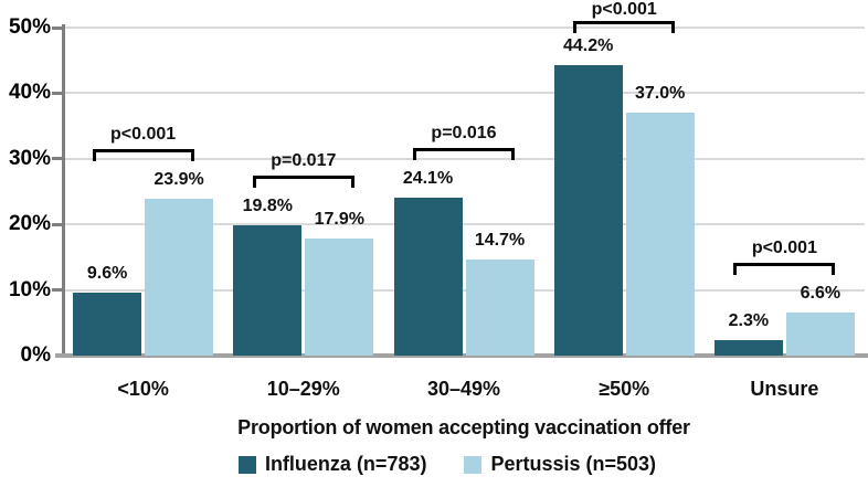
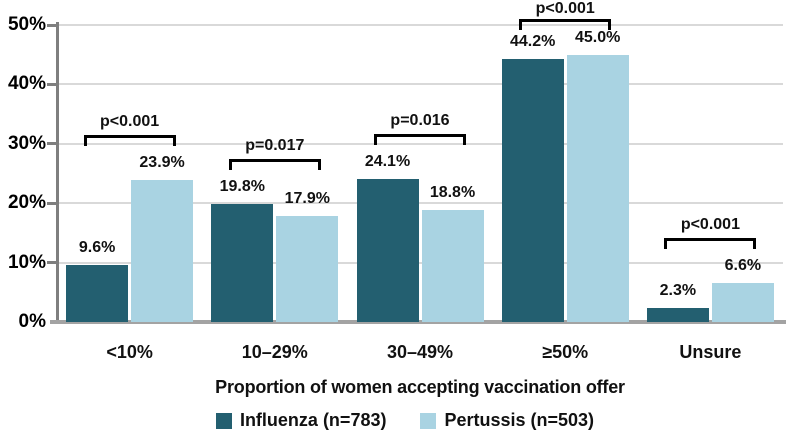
Pertussis (n=503)/30–49%: 14.7% -> 18.8%
Pertussis (n=503)/≥50%: 37.0% -> 45.0%
